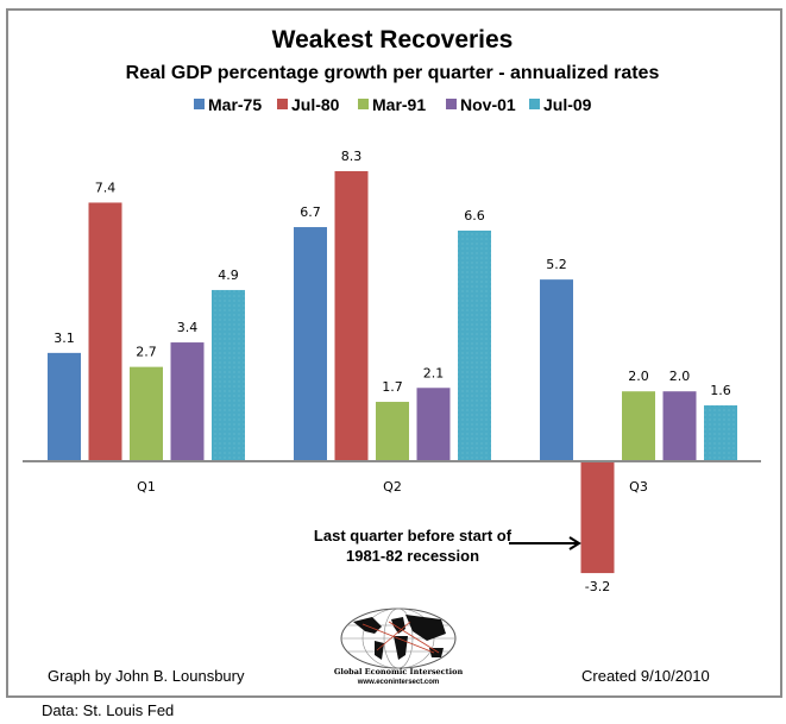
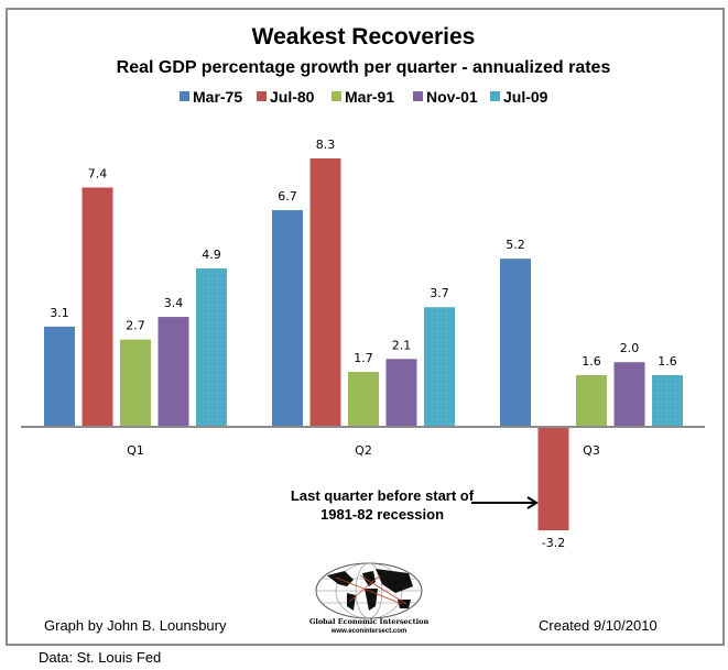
Jul-09/Q2: 6.6 -> 3.7
Mar-91/Q3: 2.0 -> 1.6
